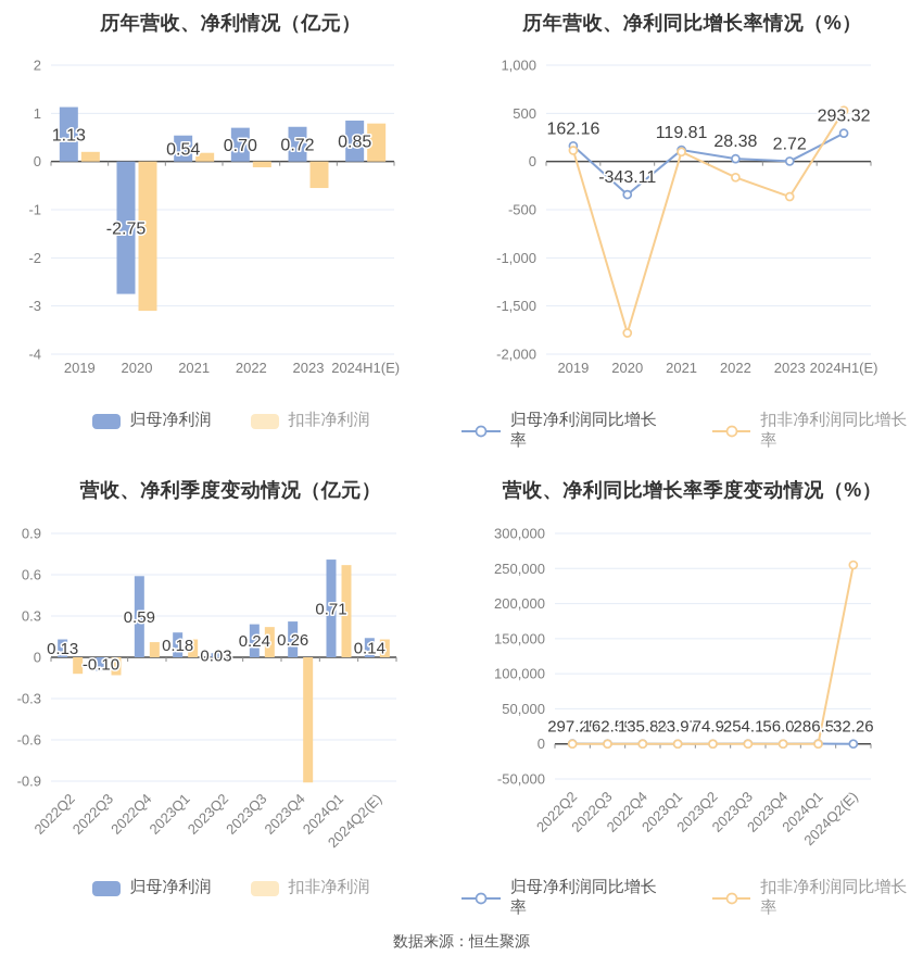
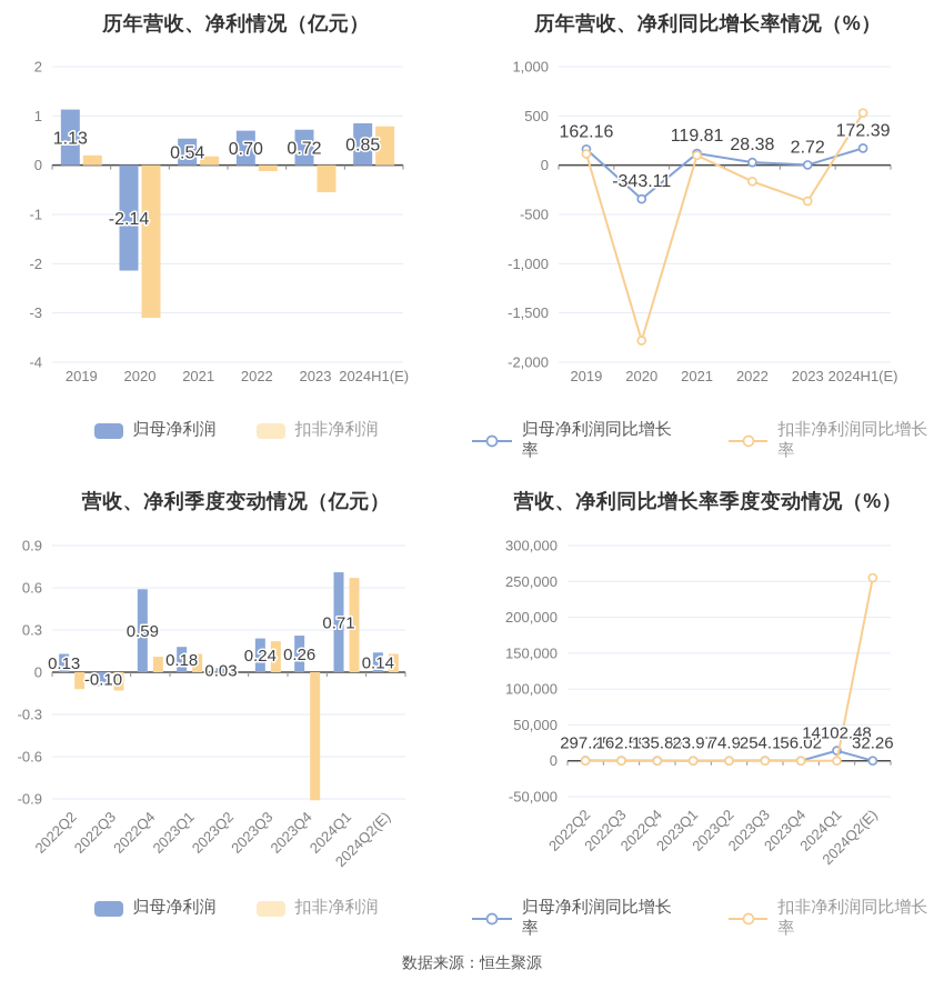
历年营收、净利情况（亿元）/归母净利润/2020: -2.75 -> -2.14
历年营收、净利同比增长率情况（%）/归母净利润同比增长率/2024H1(E): 293.32 -> 172.39
营收、净利同比增长率季度变动情况（%）/归母净利润同比增长率/2024Q1: 286.55 -> 14102.48
